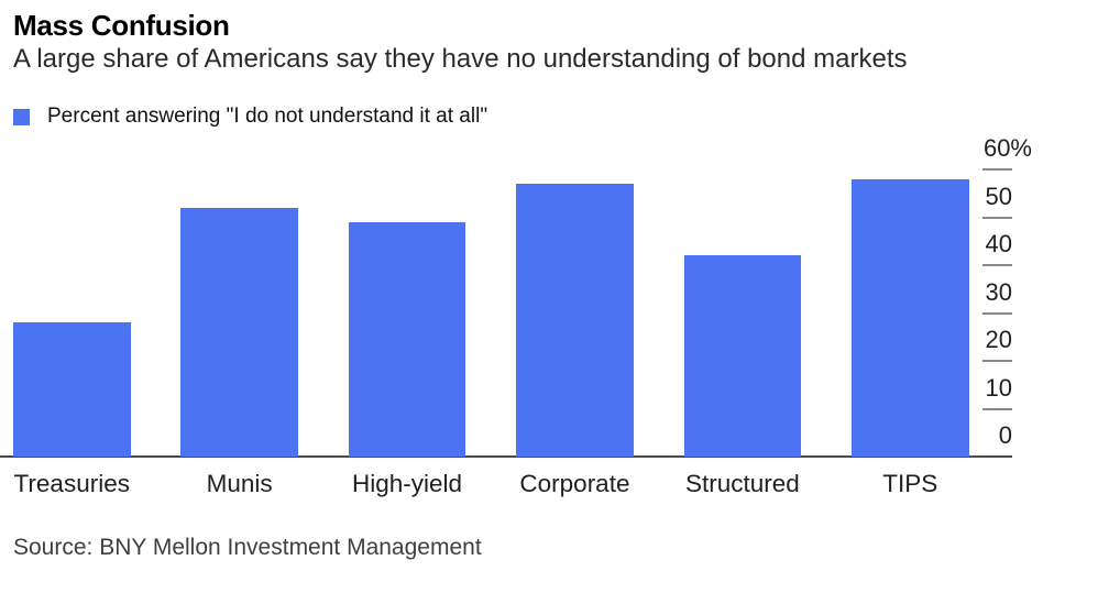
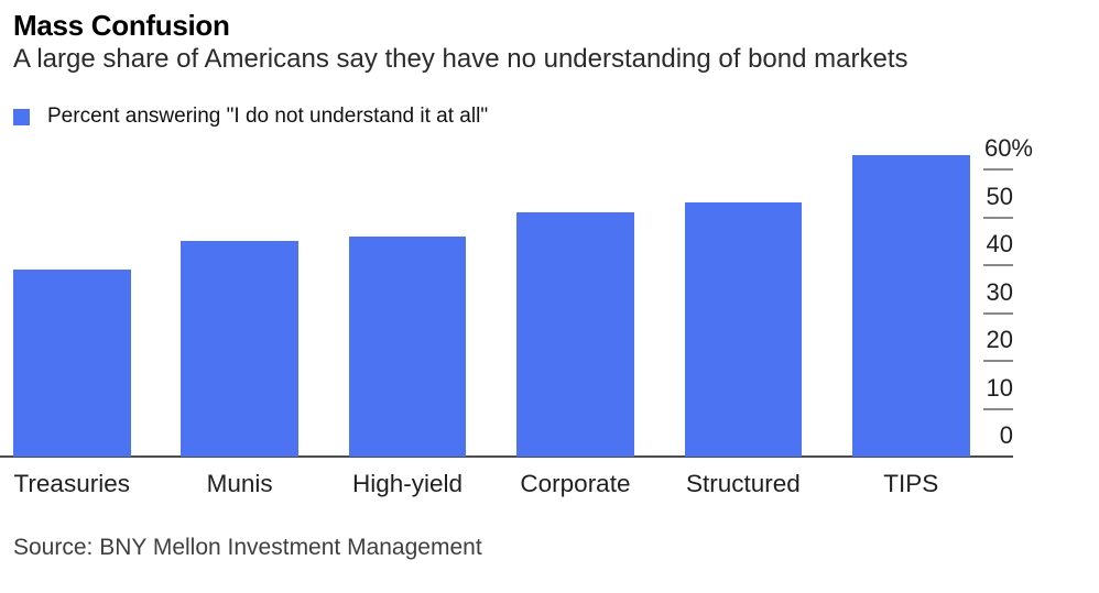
Treasuries: 28% -> 39%
Munis: 52% -> 45%
High-yield: 49% -> 46%
Corporate: 57% -> 51%
Structured: 42% -> 53%
TIPS: 58% -> 63%
